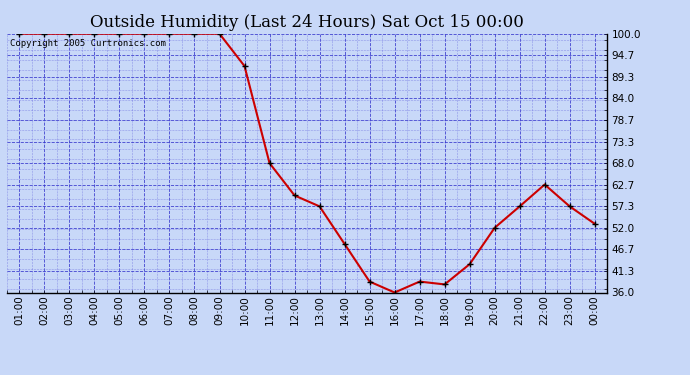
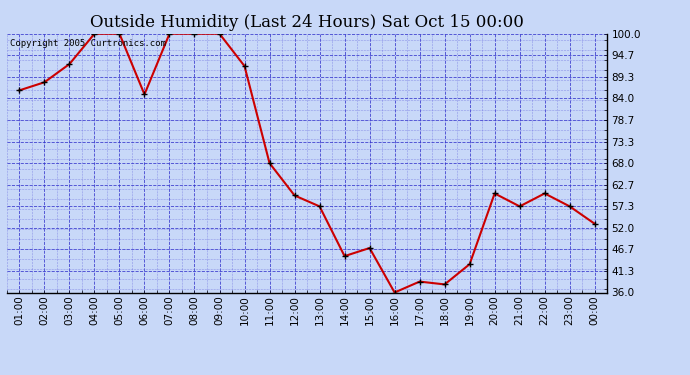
01:00: 100.0 -> 86.0
02:00: 100.0 -> 88.0
03:00: 100.0 -> 92.5
06:00: 100.0 -> 85.0
14:00: 48.0 -> 45.0
15:00: 38.7 -> 47.0
20:00: 52.0 -> 60.5
22:00: 62.7 -> 60.5
